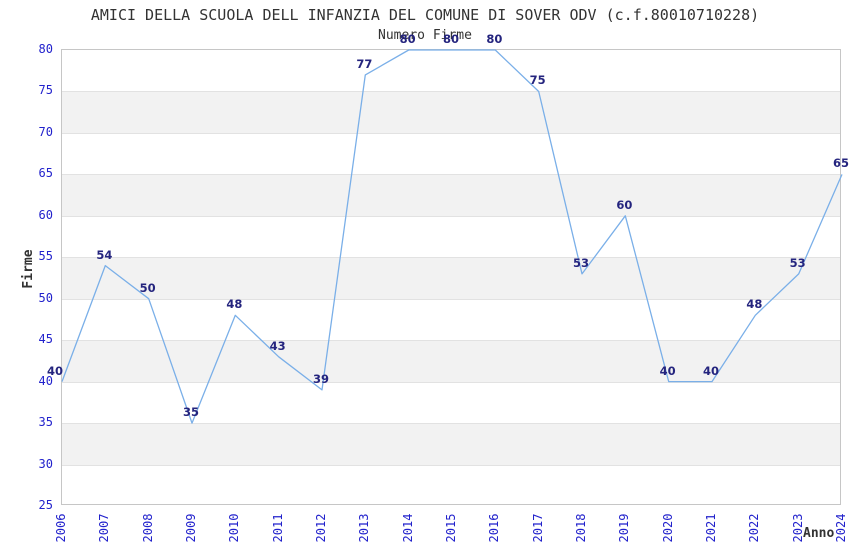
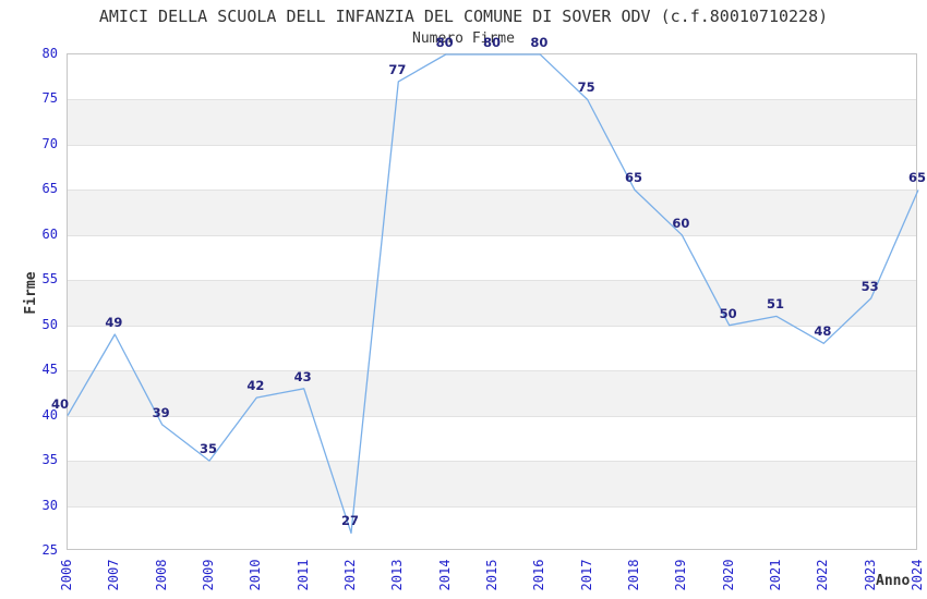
2007: 54 -> 49
2008: 50 -> 39
2010: 48 -> 42
2012: 39 -> 27
2018: 53 -> 65
2020: 40 -> 50
2021: 40 -> 51
